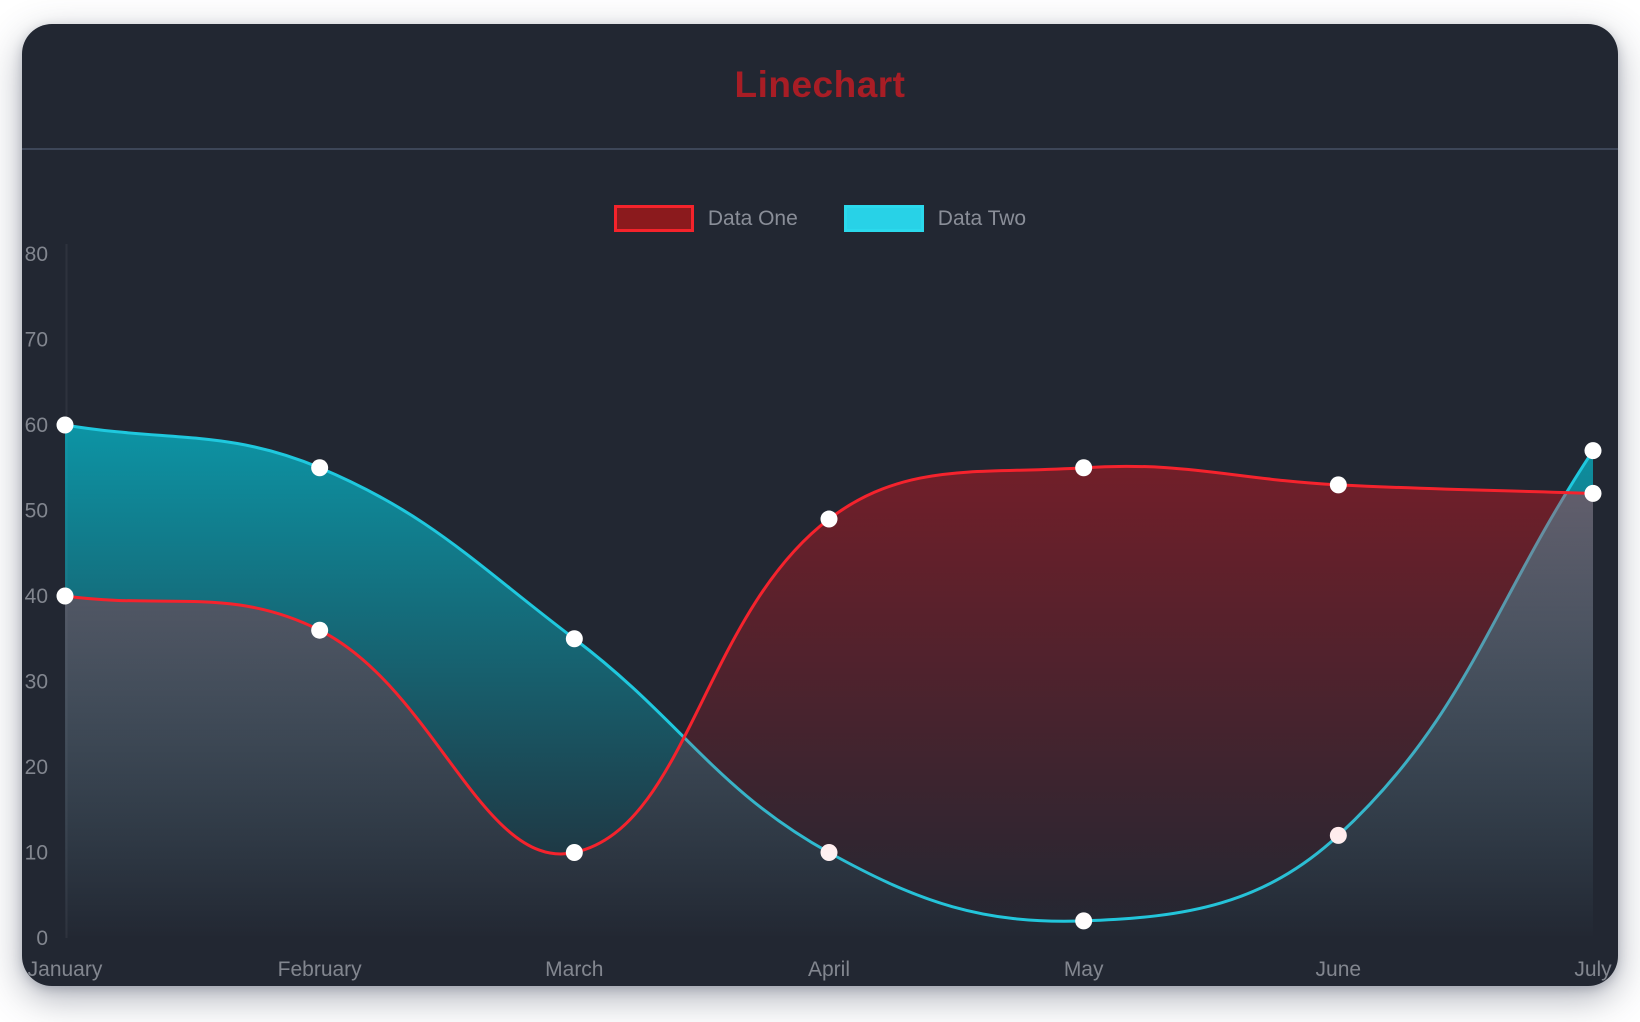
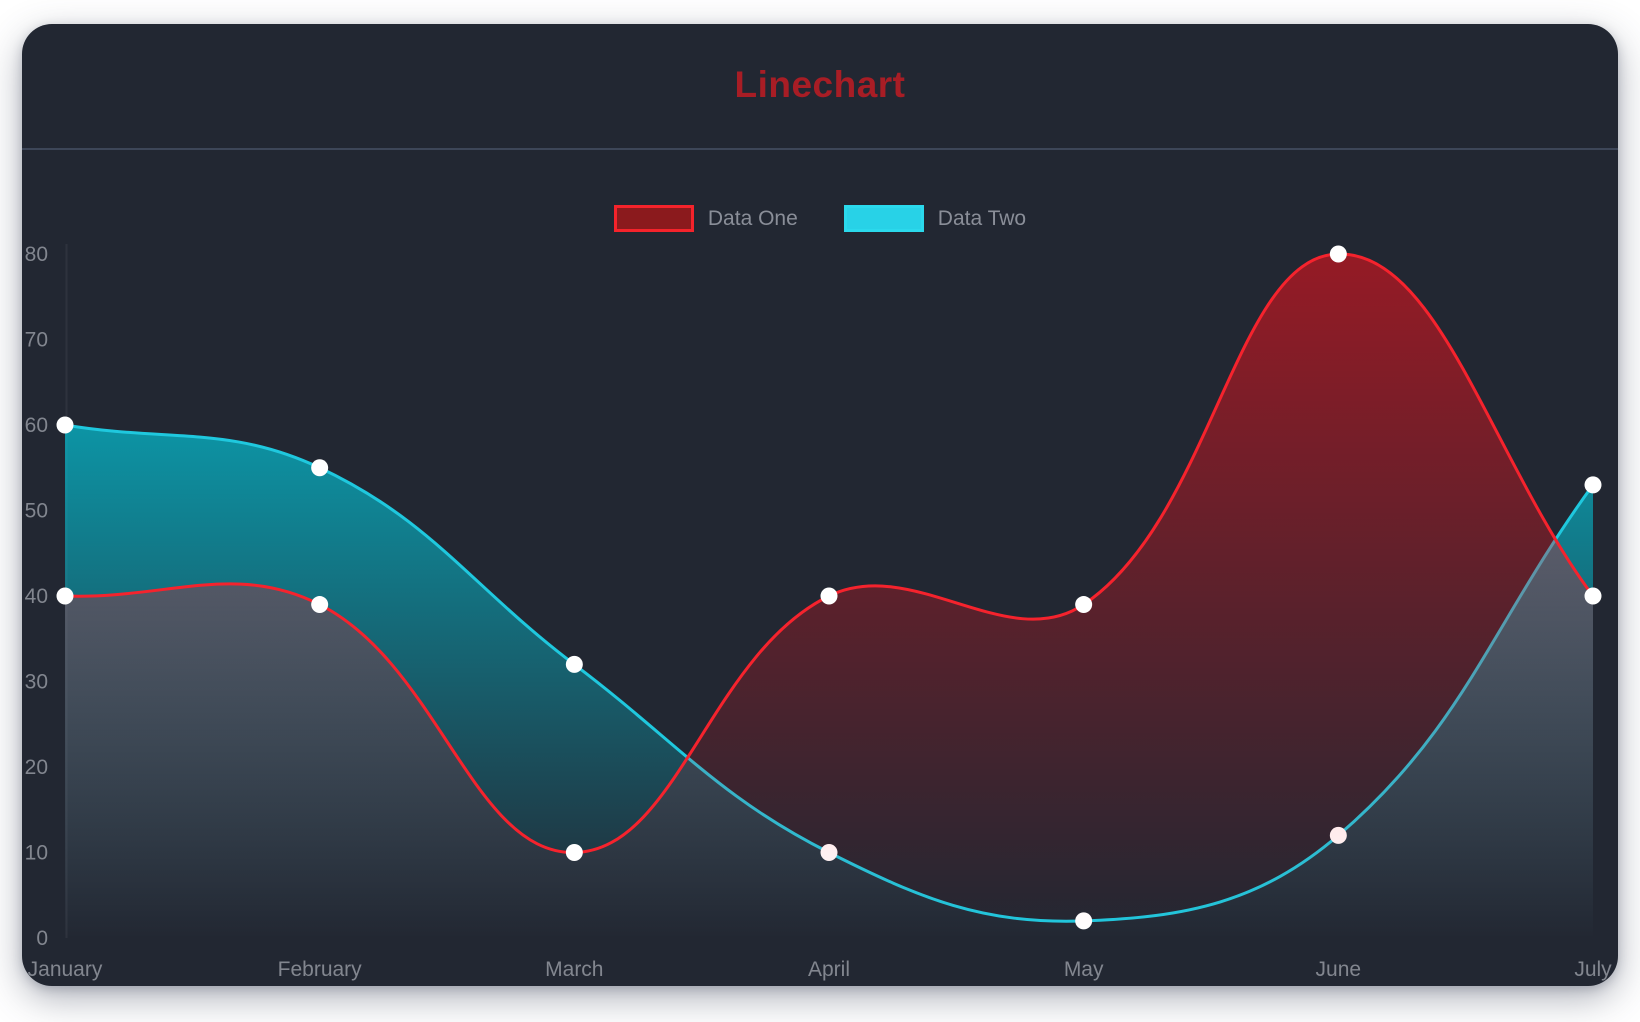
Data One/February: 36 -> 39
Data Two/March: 35 -> 32
Data One/April: 49 -> 40
Data One/May: 55 -> 39
Data One/June: 53 -> 80
Data One/July: 52 -> 40
Data Two/July: 57 -> 53
